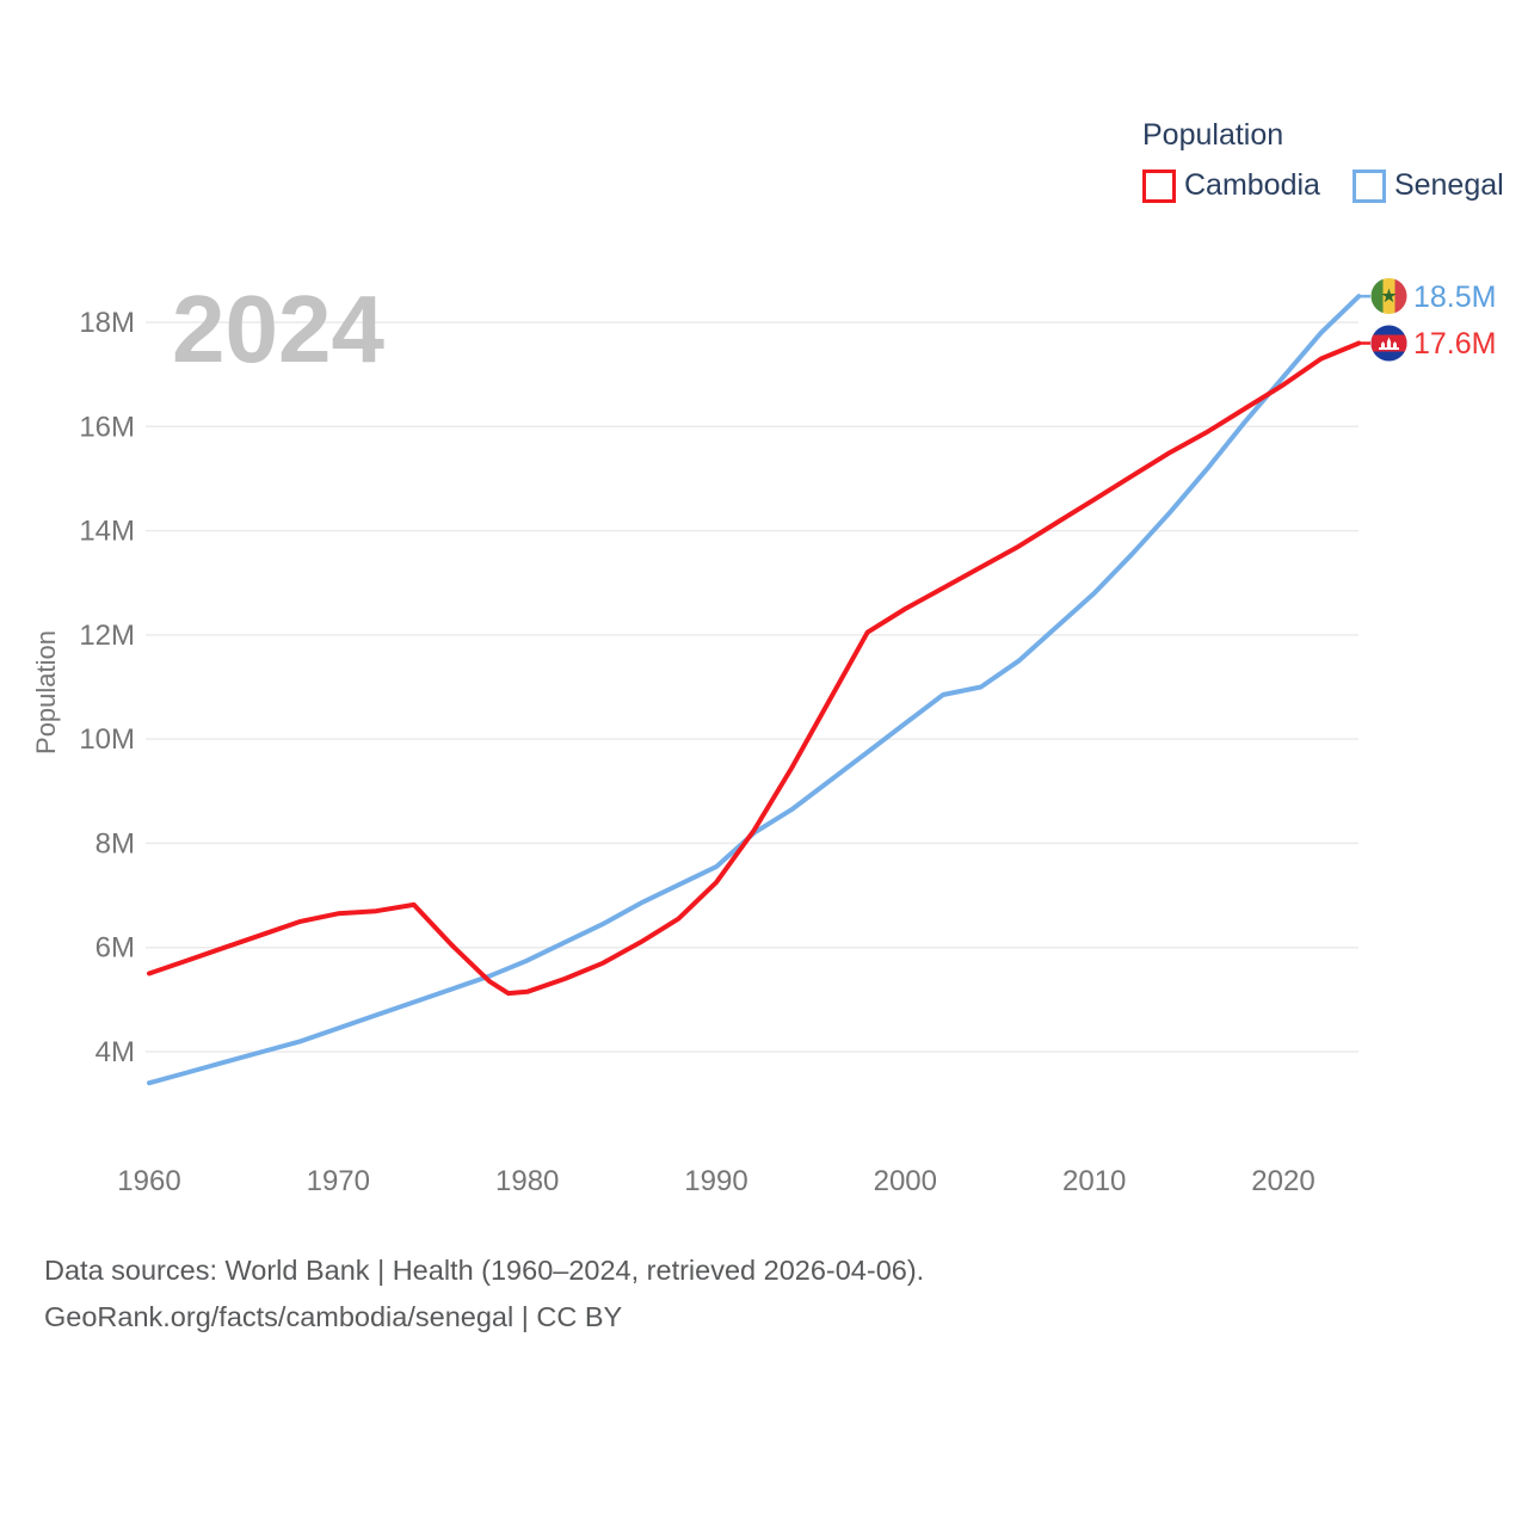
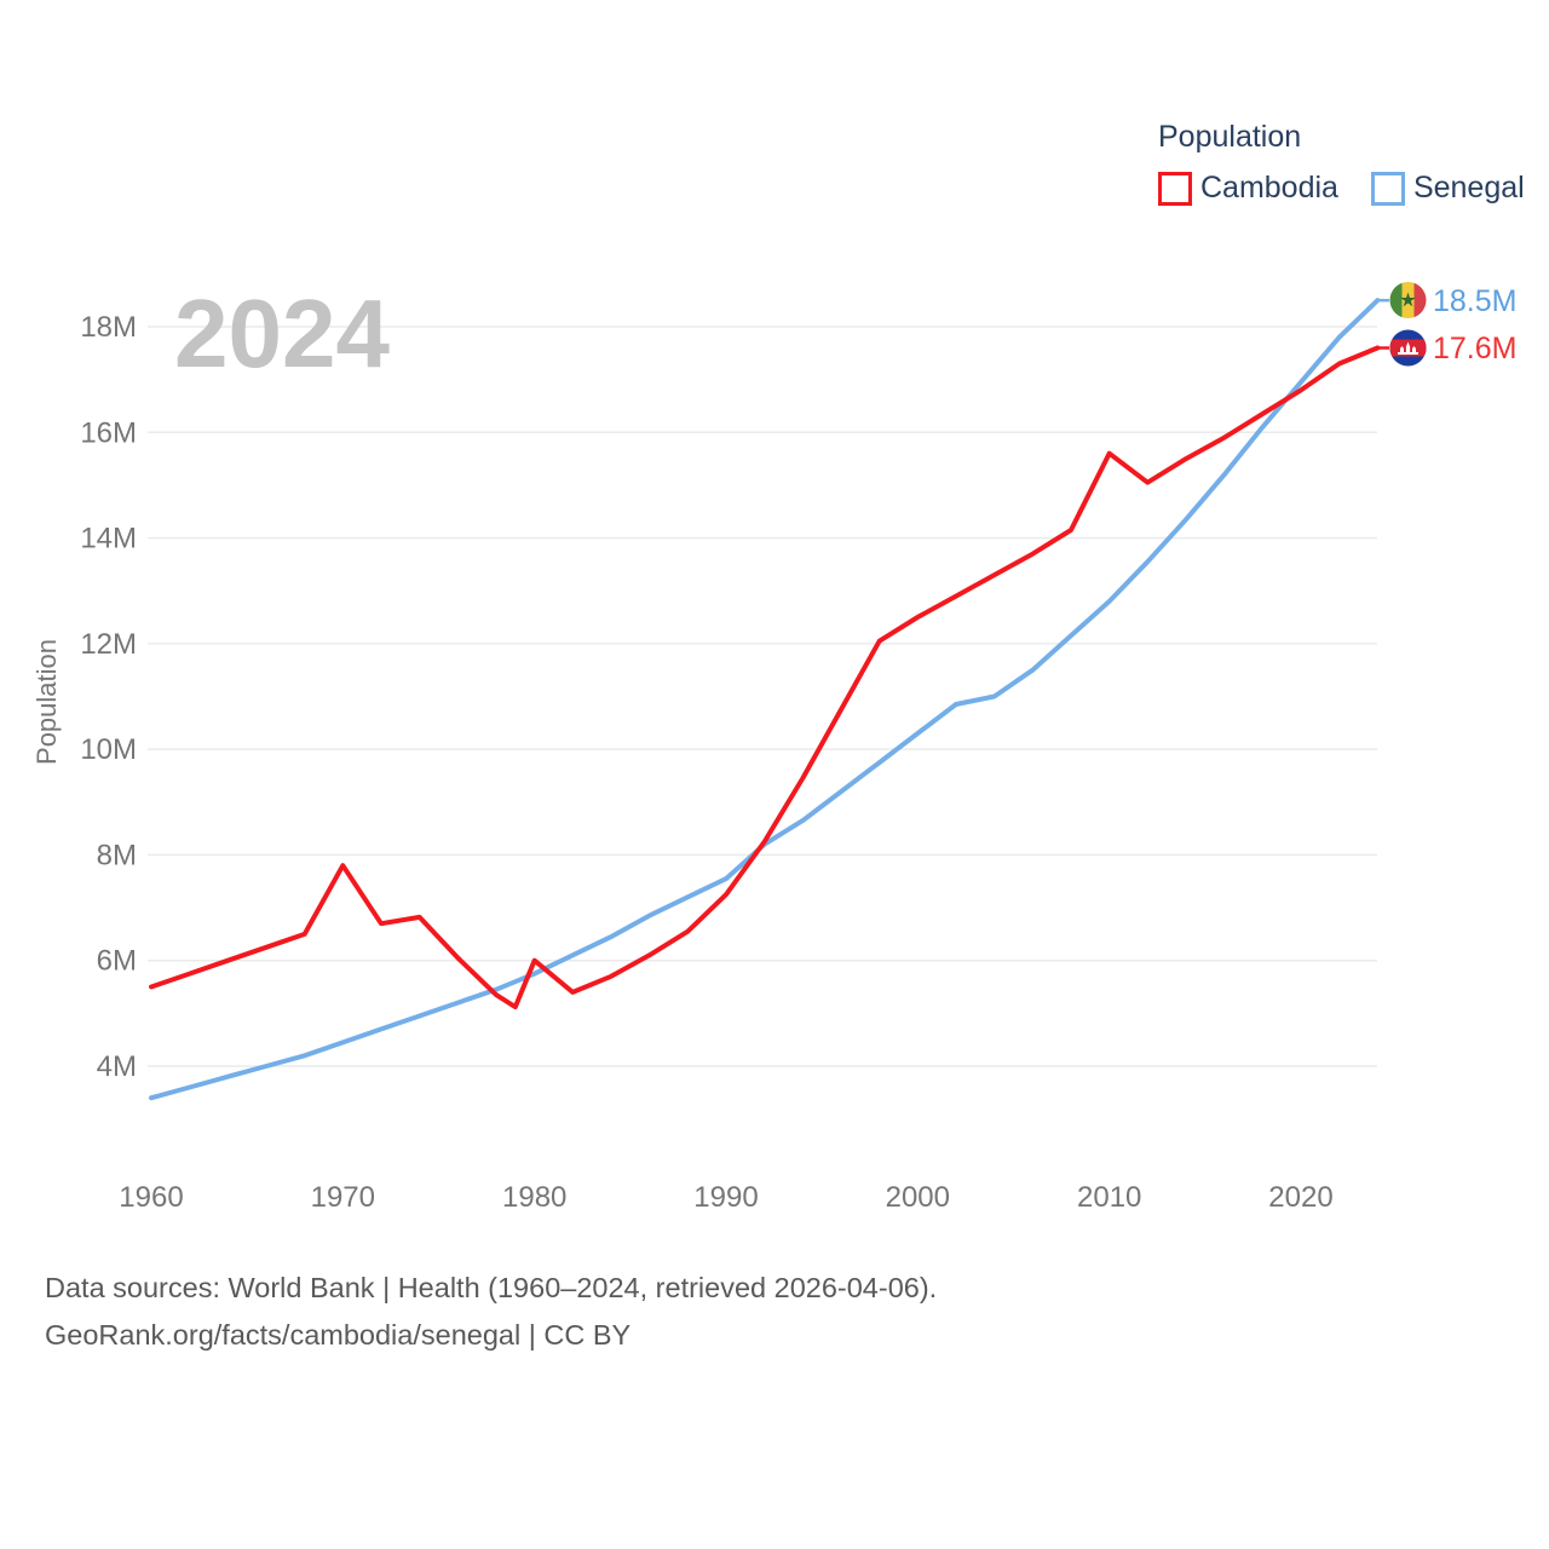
Cambodia/1970: 6.7M -> 7.8M
Cambodia/1980: 5.2M -> 6.0M
Cambodia/2010: 14.6M -> 15.6M
